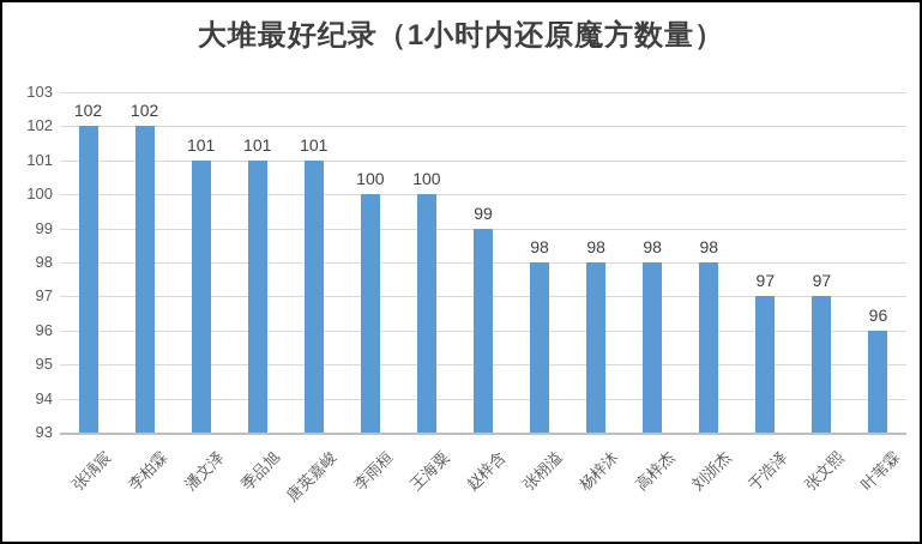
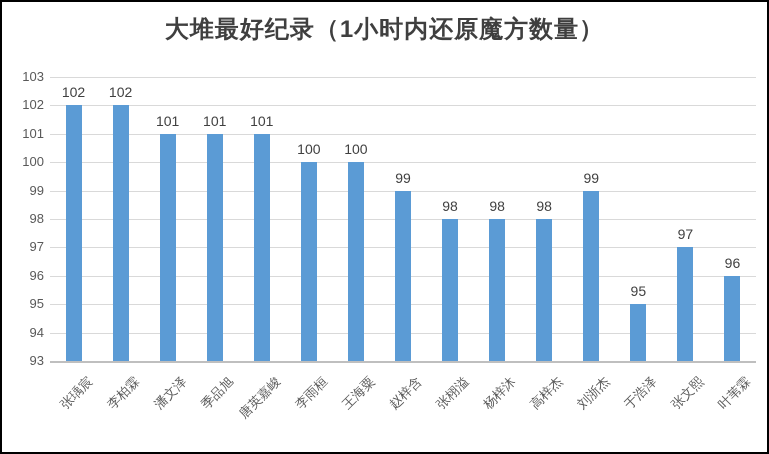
刘浙杰: 98 -> 99
于浩泽: 97 -> 95
